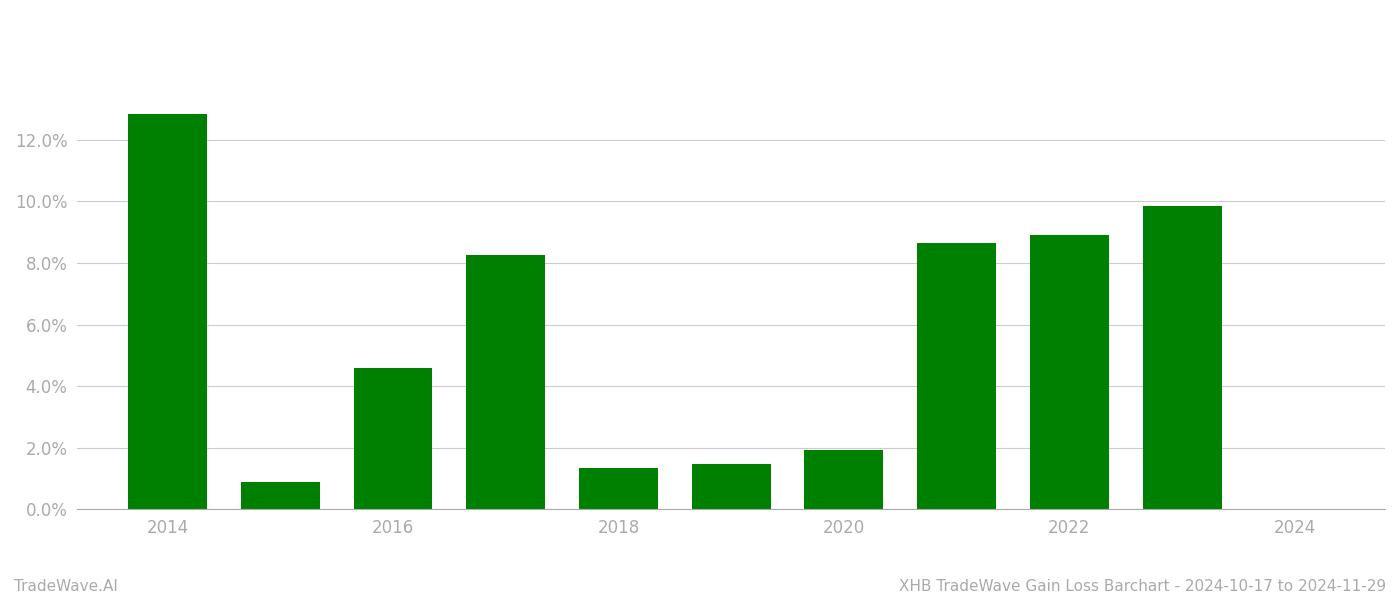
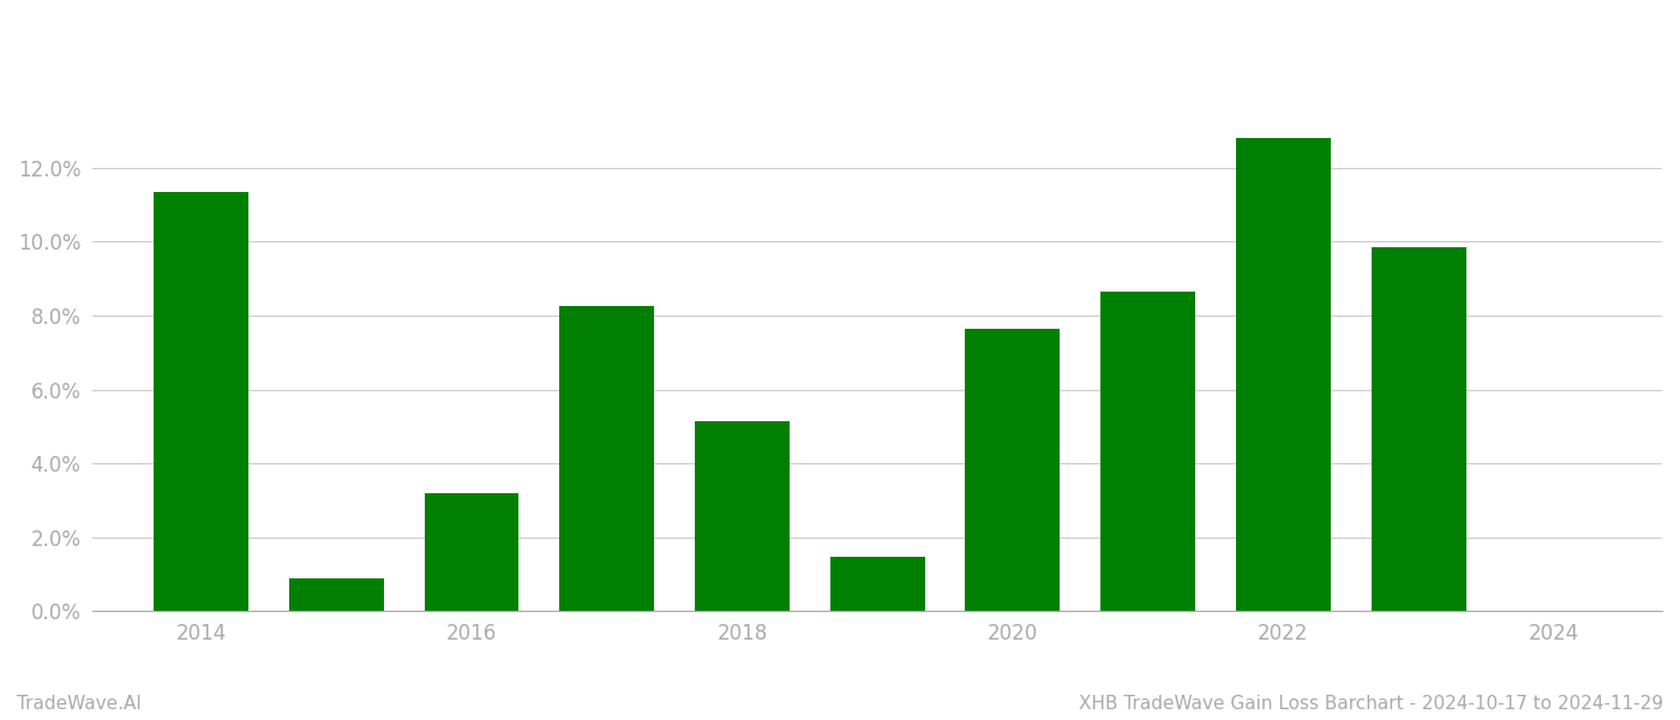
2014: 12.85% -> 11.35%
2016: 4.60% -> 3.20%
2018: 1.35% -> 5.15%
2020: 1.92% -> 7.65%
2022: 8.90% -> 12.80%
